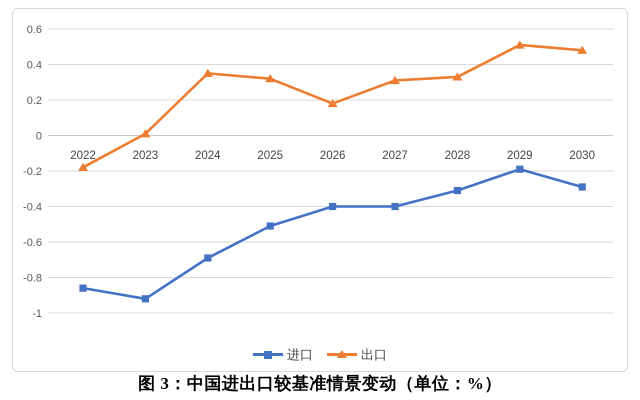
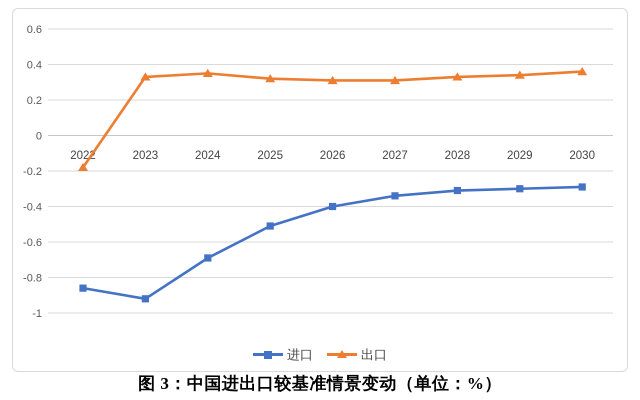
出口/2023: 0.01 -> 0.33
出口/2026: 0.18 -> 0.31
进口/2027: -0.40 -> -0.34
进口/2029: -0.19 -> -0.30
出口/2029: 0.51 -> 0.34
出口/2030: 0.48 -> 0.36
